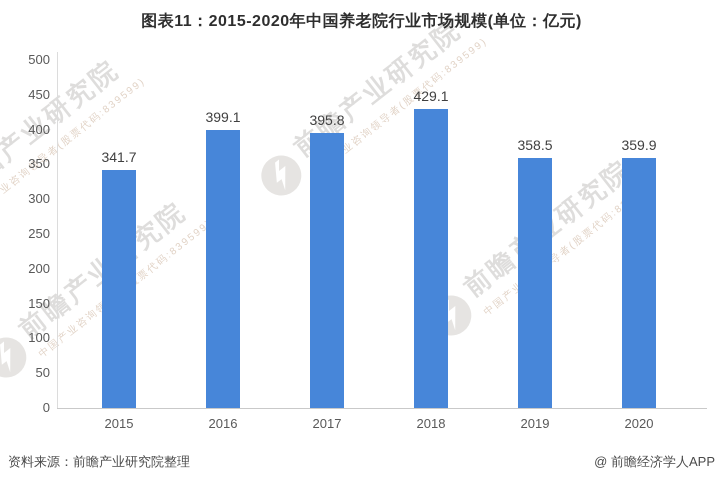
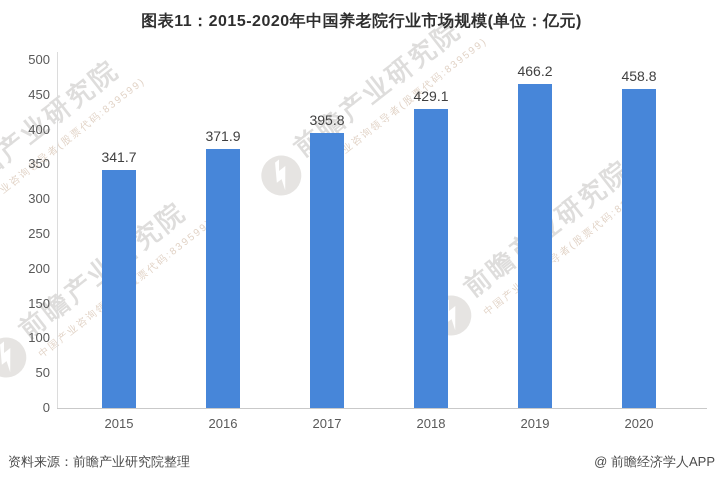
2016: 399.1 -> 371.9
2019: 358.5 -> 466.2
2020: 359.9 -> 458.8
